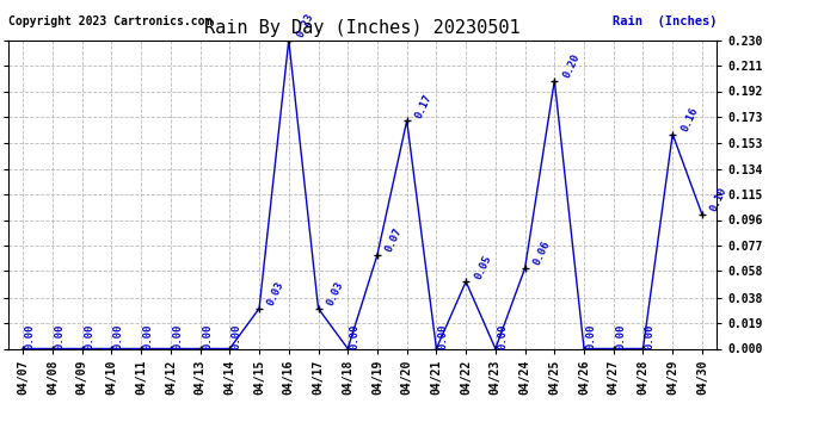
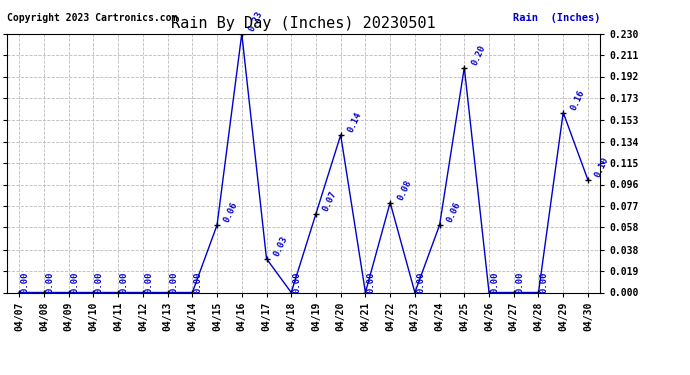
04/15: 0.03 -> 0.06
04/20: 0.17 -> 0.14
04/22: 0.05 -> 0.08
